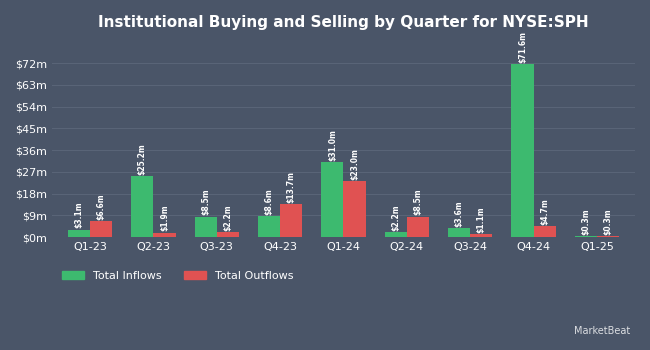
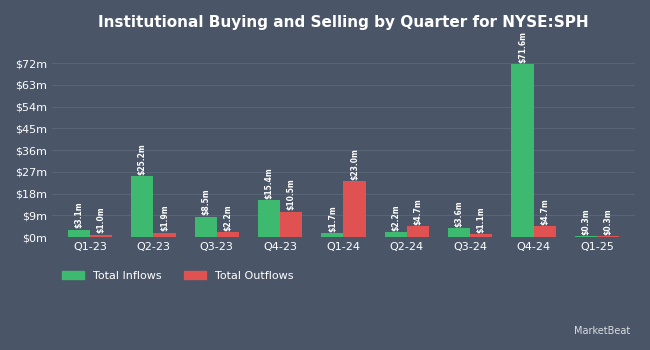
Total Outflows/Q1-23: $6.6m -> $1.0m
Total Inflows/Q4-23: $8.6m -> $15.4m
Total Outflows/Q4-23: $13.7m -> $10.5m
Total Inflows/Q1-24: $31.0m -> $1.7m
Total Outflows/Q2-24: $8.5m -> $4.7m
